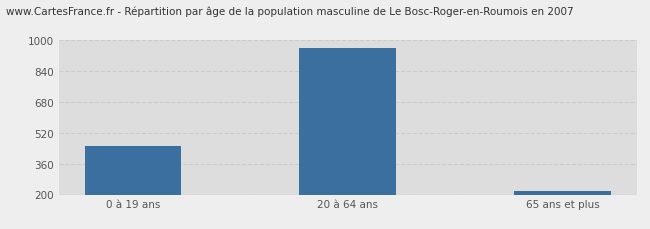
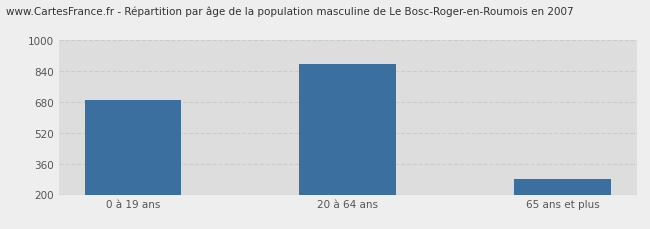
0 à 19 ans: 450 -> 690
20 à 64 ans: 960 -> 880
65 ans et plus: 220 -> 280
